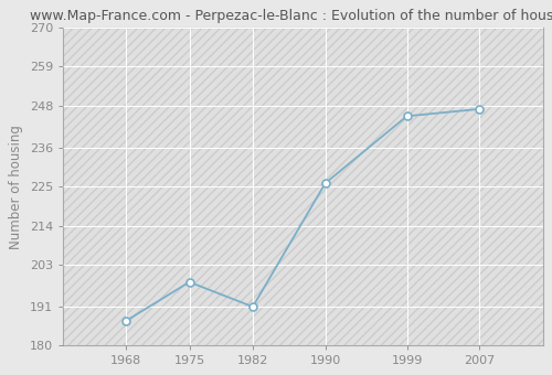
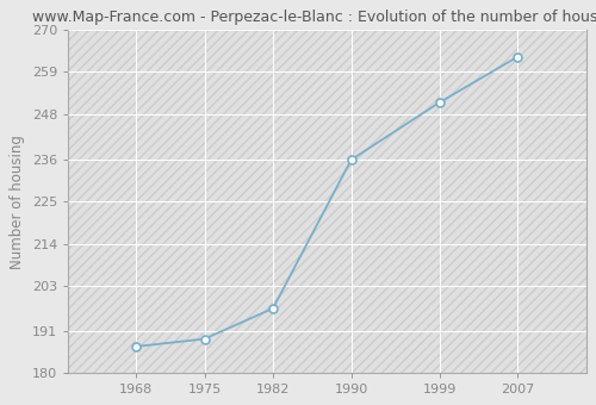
1975: 198 -> 189
1982: 191 -> 197
1990: 226 -> 236
1999: 245 -> 251
2007: 247 -> 263
